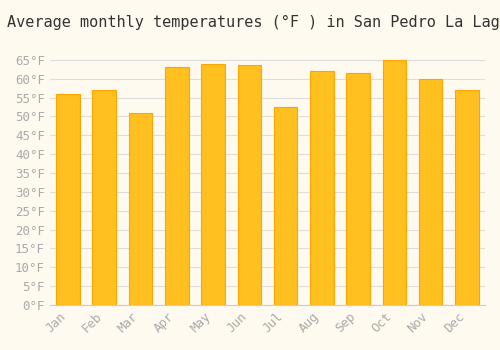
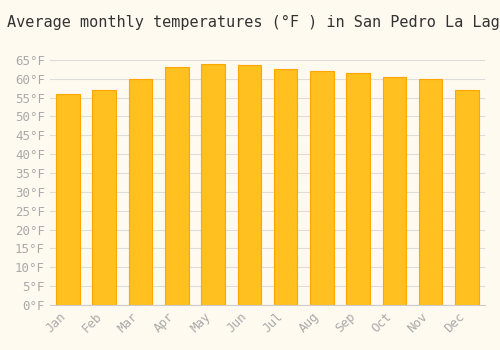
Mar: 51.0°F -> 60.0°F
Jul: 52.5°F -> 62.5°F
Oct: 65.0°F -> 60.5°F
